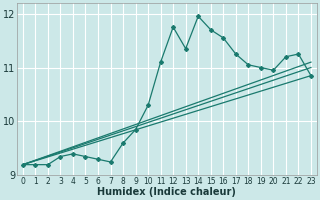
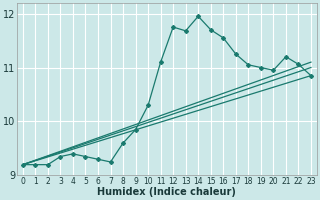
13: 11.35 -> 11.68
22: 11.25 -> 11.06
